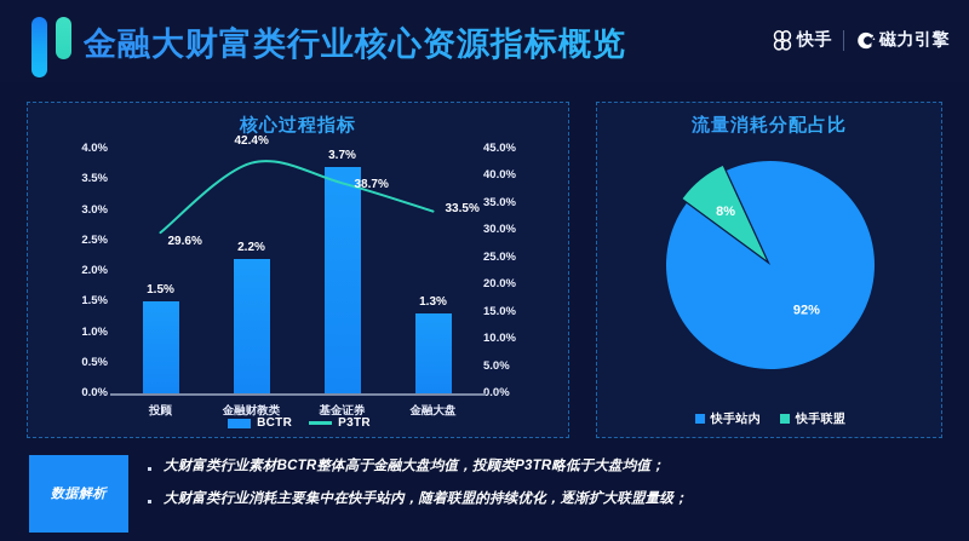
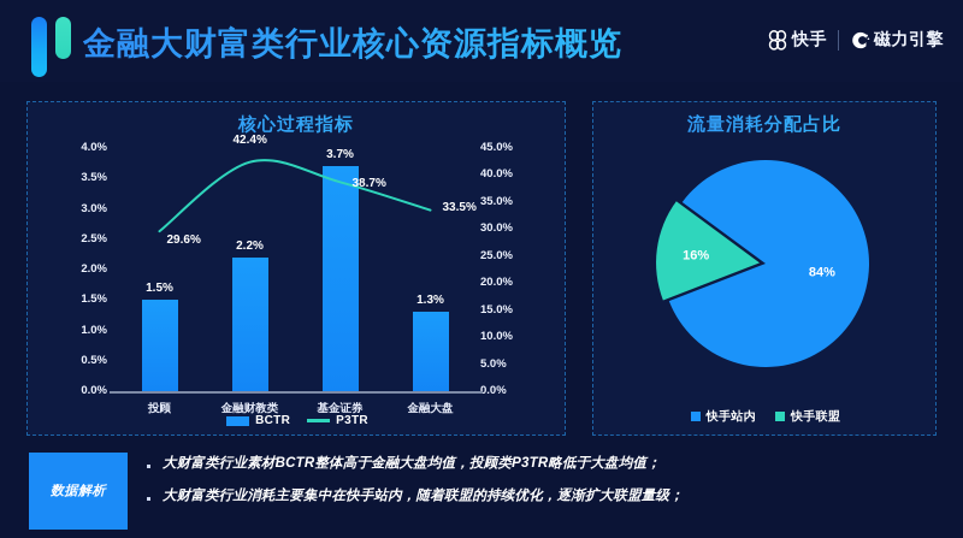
流量消耗分配占比/快手站内: 92% -> 84%
流量消耗分配占比/快手联盟: 8% -> 16%
